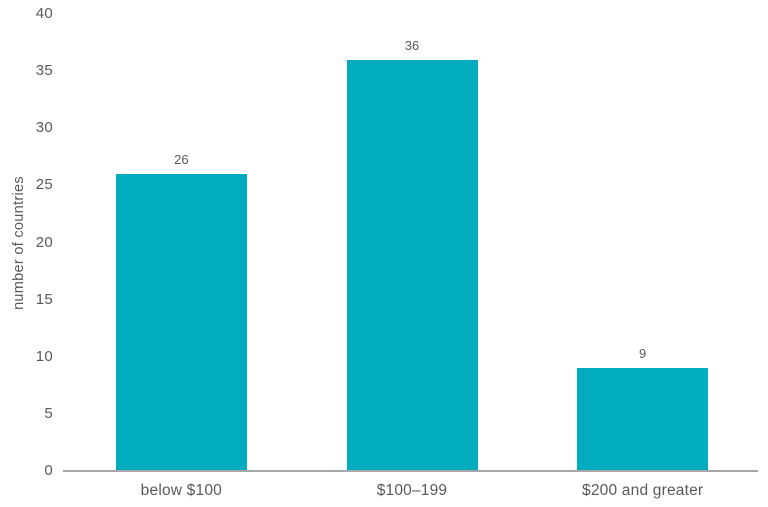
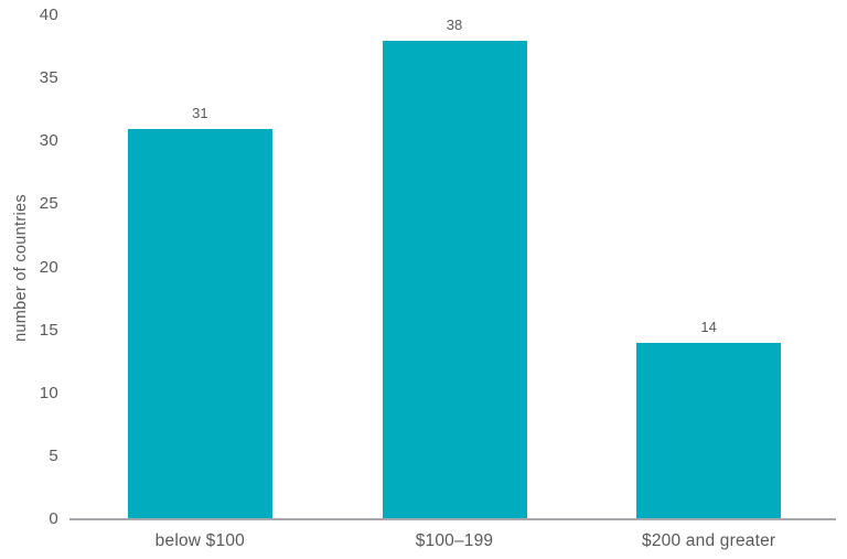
below $100: 26 -> 31
$100–199: 36 -> 38
$200 and greater: 9 -> 14
